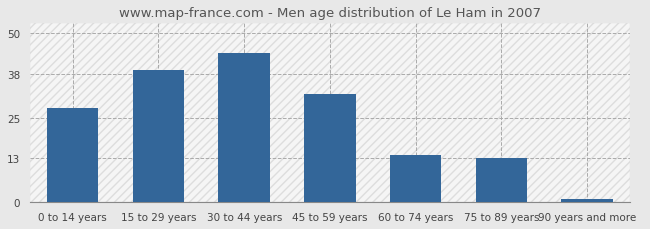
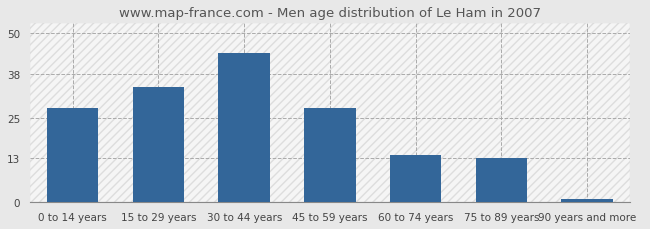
15 to 29 years: 39 -> 34
45 to 59 years: 32 -> 28
